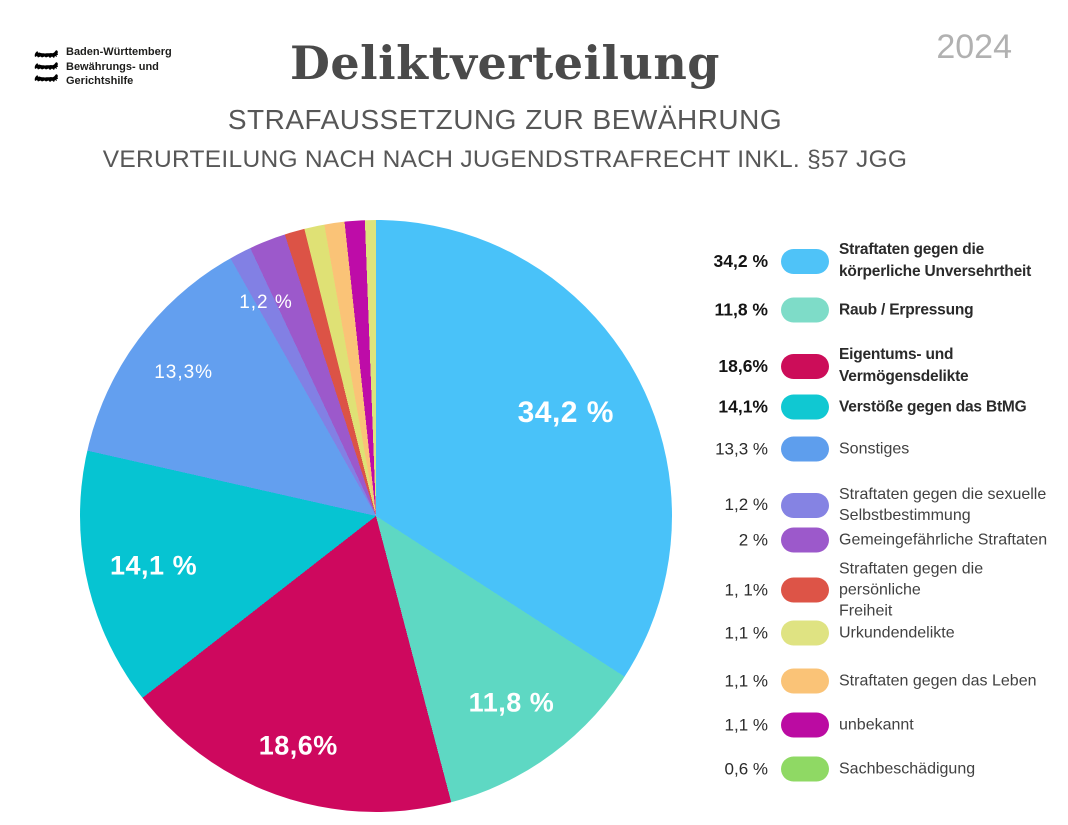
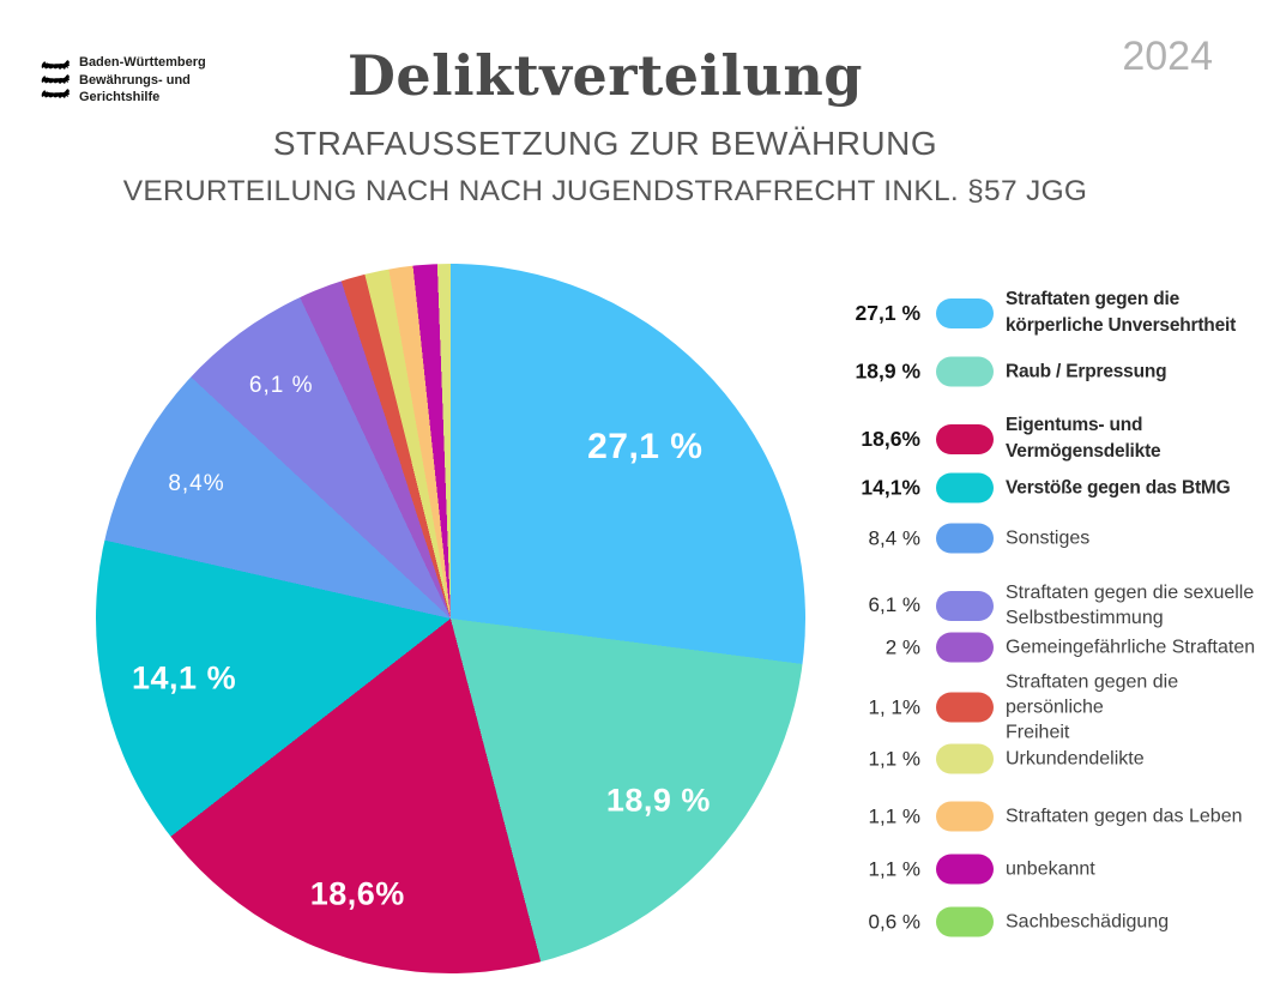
Straftaten gegen die körperliche Unversehrtheit: 34,2 -> 27,1
Raub / Erpressung: 11,8 -> 18,9
Sonstiges: 13,3 -> 8,4
Straftaten gegen die sexuelle Selbstbestimmung: 1,2 -> 6,1
